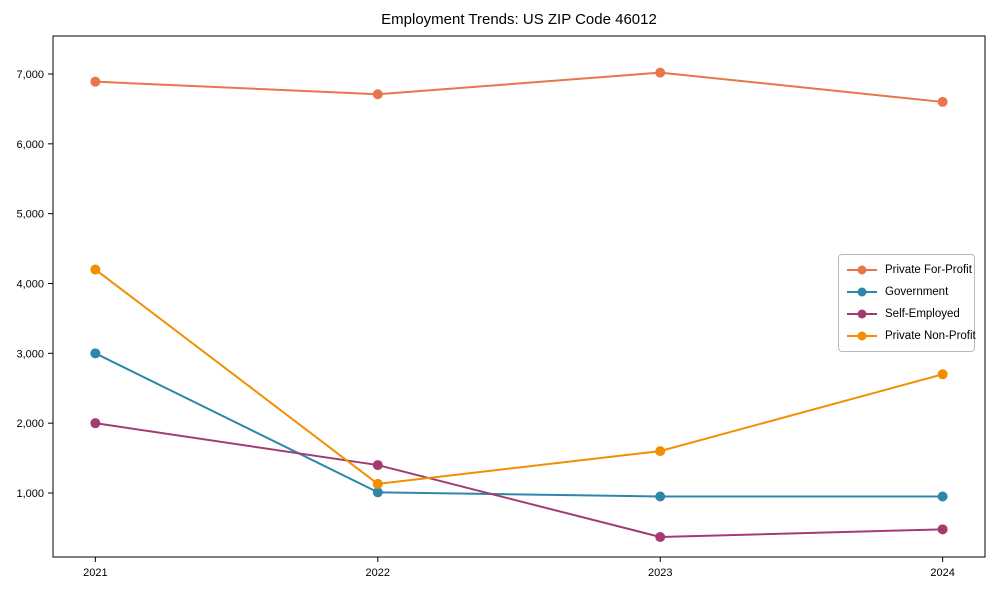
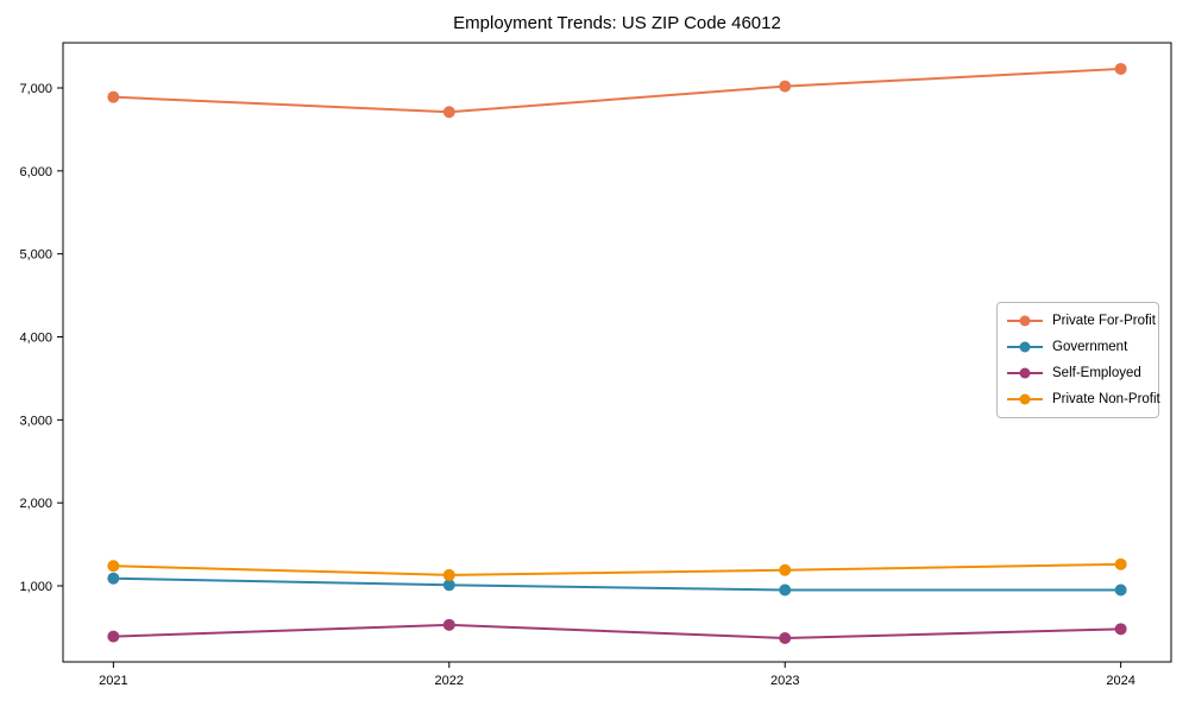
Government/2021: 3000 -> 1100
Self-Employed/2021: 2000 -> 400
Private Non-Profit/2021: 4200 -> 1200
Self-Employed/2022: 1400 -> 500
Private Non-Profit/2023: 1600 -> 1200
Private For-Profit/2024: 6600 -> 7200
Private Non-Profit/2024: 2700 -> 1300
